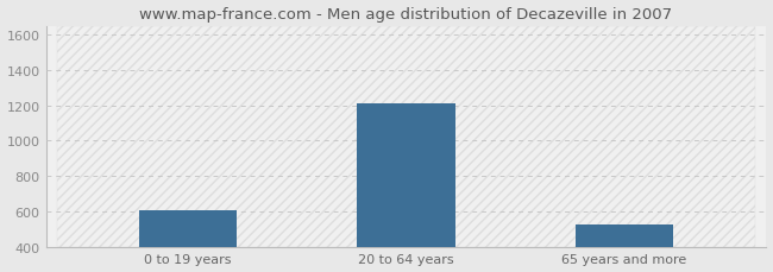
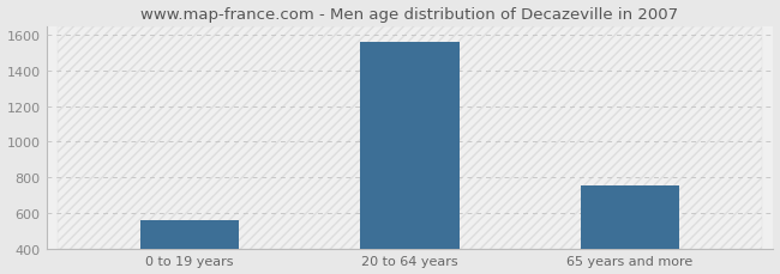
0 to 19 years: 610 -> 560
20 to 64 years: 1210 -> 1560
65 years and more: 530 -> 760
